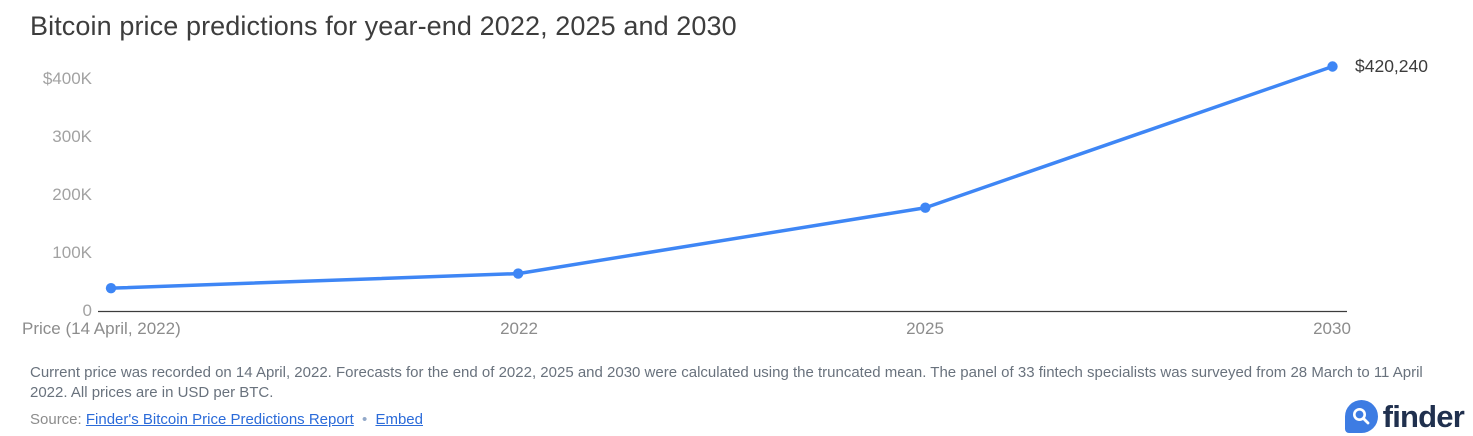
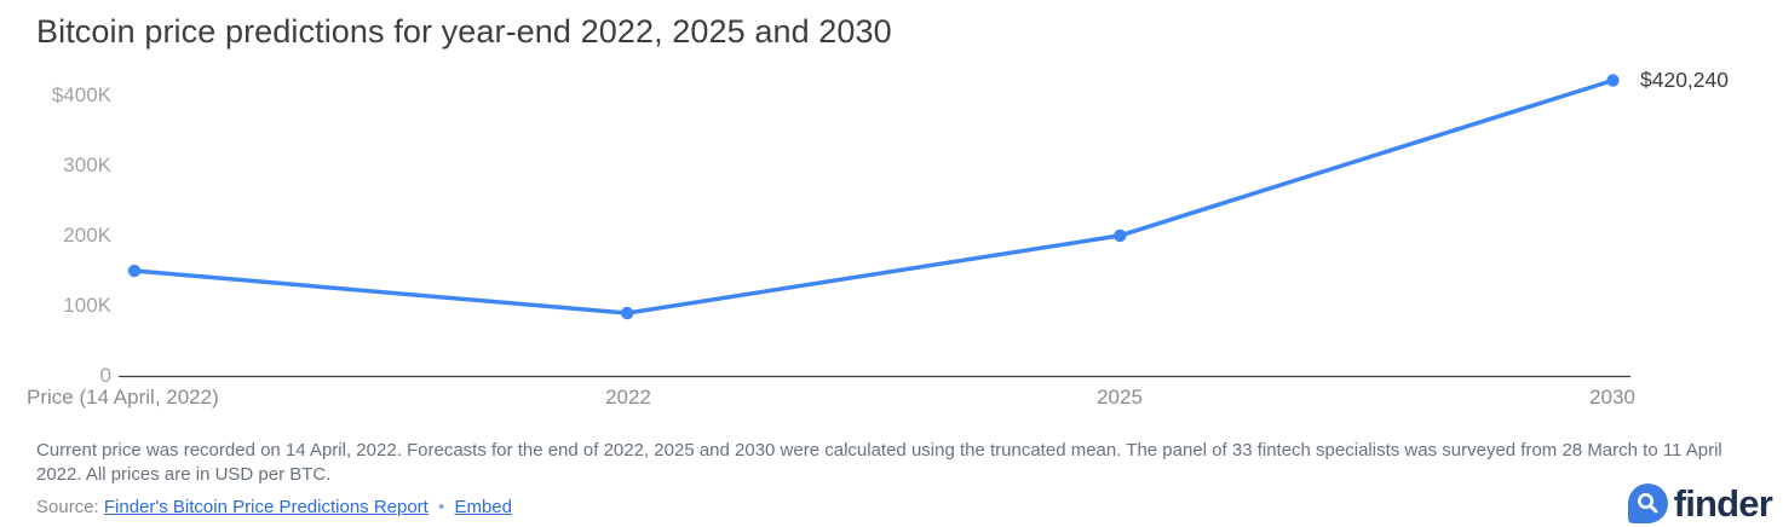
Price (14 April, 2022): $40K -> $150K
2022: $60K -> $90K
2025: $180K -> $200K
